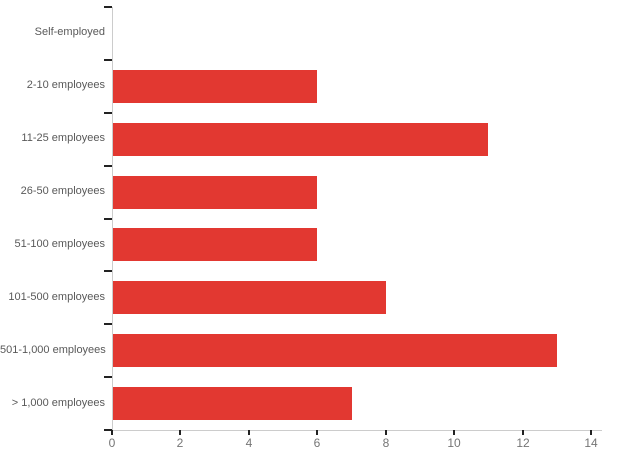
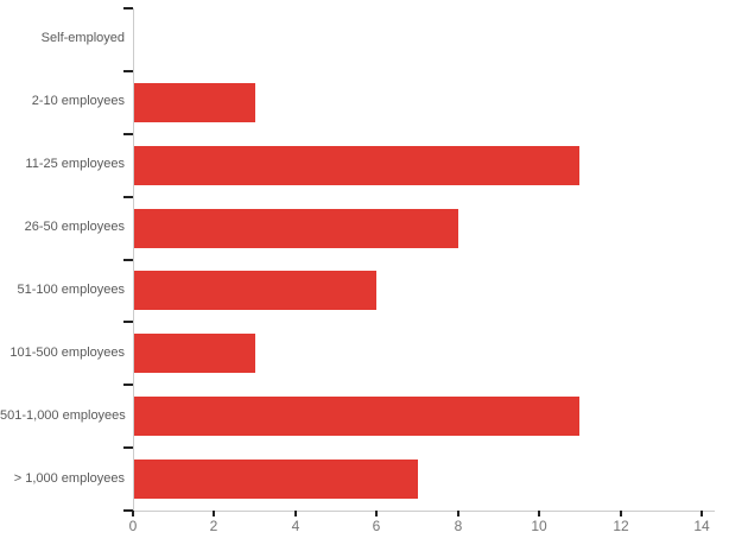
2-10 employees: 6 -> 3
26-50 employees: 6 -> 8
101-500 employees: 8 -> 3
501-1,000 employees: 13 -> 11
